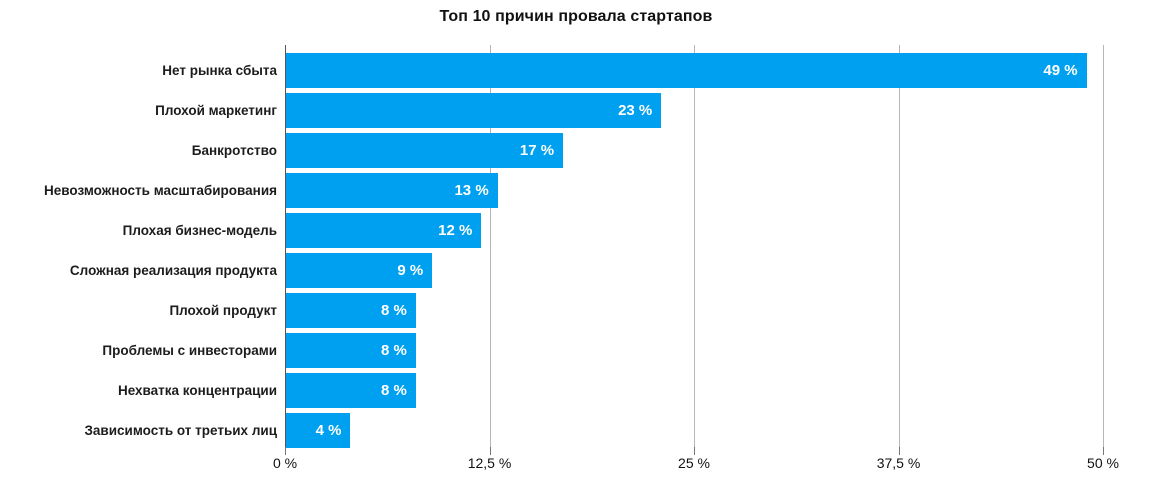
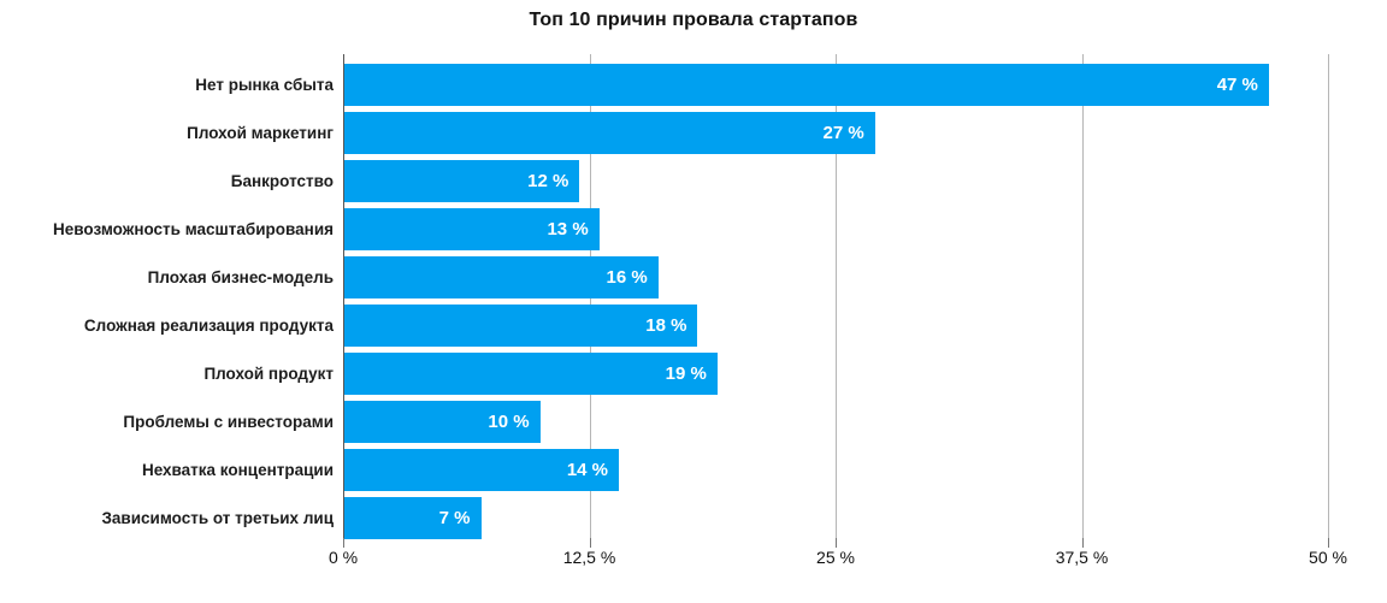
Нет рынка сбыта: 49 -> 47
Плохой маркетинг: 23 -> 27
Банкротство: 17 -> 12
Плохая бизнес-модель: 12 -> 16
Сложная реализация продукта: 9 -> 18
Плохой продукт: 8 -> 19
Проблемы с инвесторами: 8 -> 10
Нехватка концентрации: 8 -> 14
Зависимость от третьих лиц: 4 -> 7
